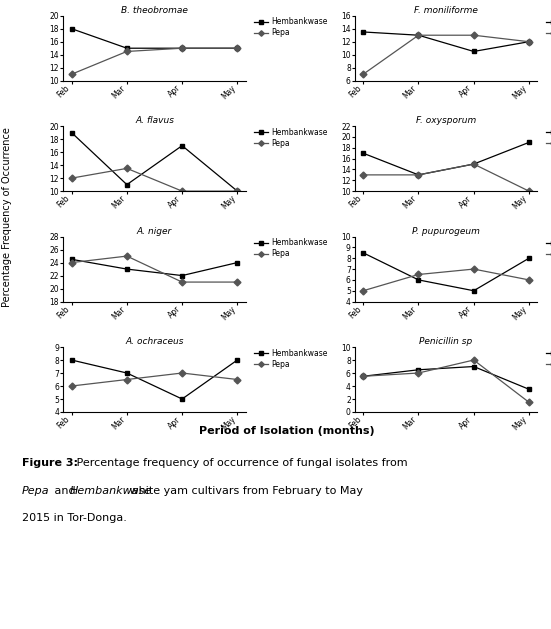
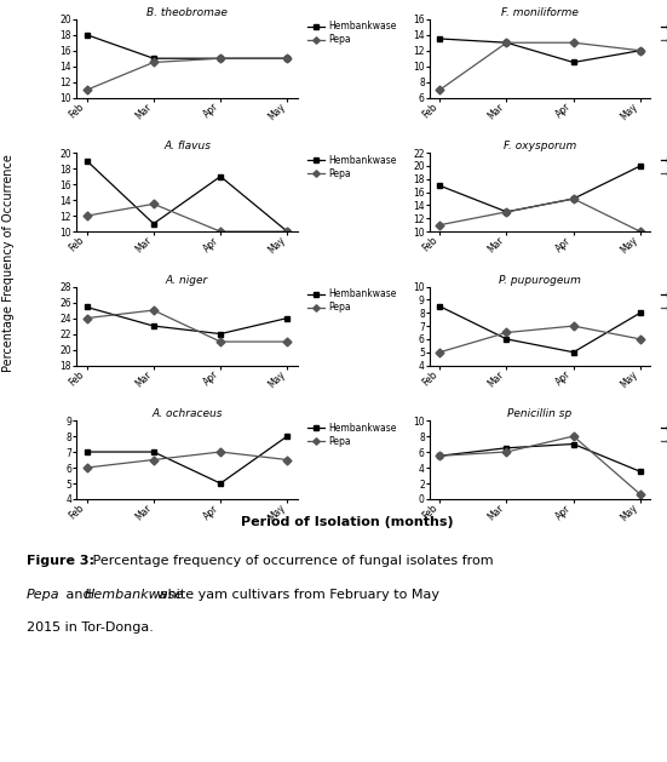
F. oxysporum/Pepa/Feb: 13 -> 11
F. oxysporum/Hembankwase/May: 19 -> 20
A. niger/Hembankwase/Feb: 24.5 -> 25.4
A. ochraceus/Hembankwase/Feb: 8 -> 7
Penicillin sp/Pepa/May: 1.5 -> 0.6
